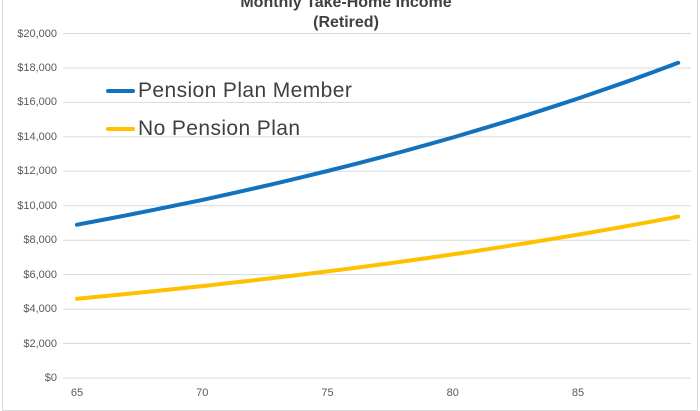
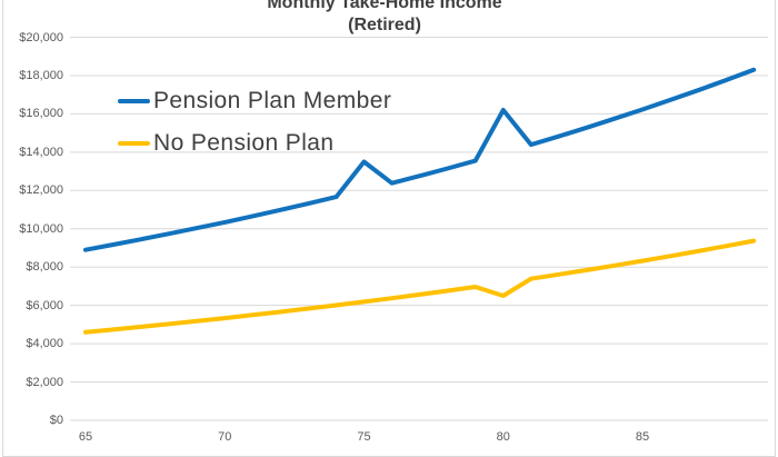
Pension Plan Member/75: $12000 -> $13500
Pension Plan Member/80: $14000 -> $16200
No Pension Plan/80: $7200 -> $6500
